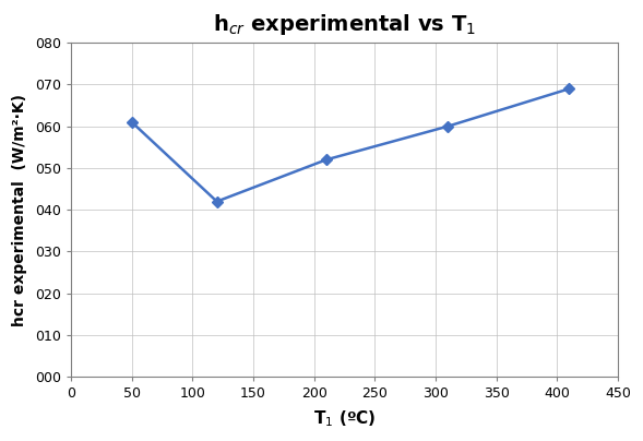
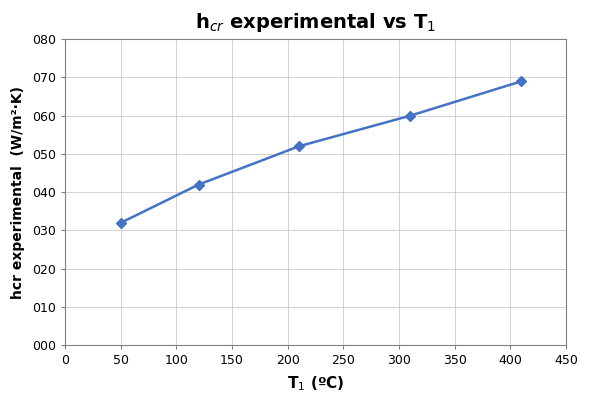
50: 61 -> 32
